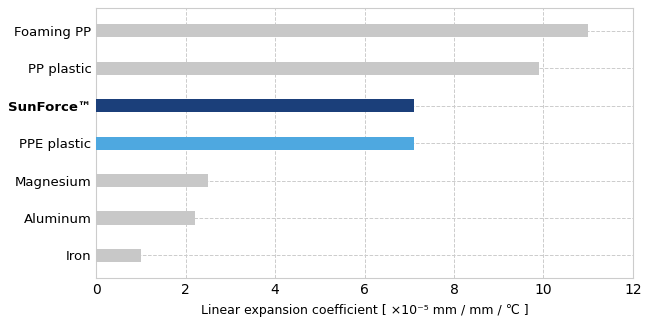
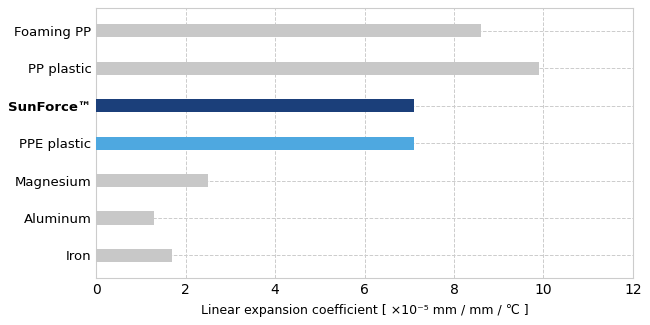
Foaming PP: 11.0 -> 8.6
Aluminum: 2.2 -> 1.3
Iron: 1.0 -> 1.7
